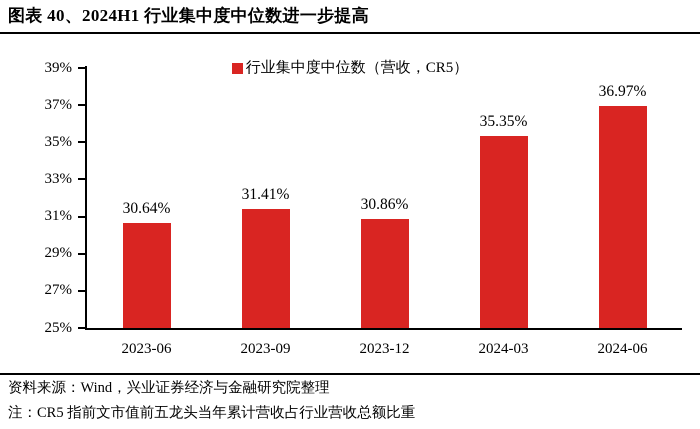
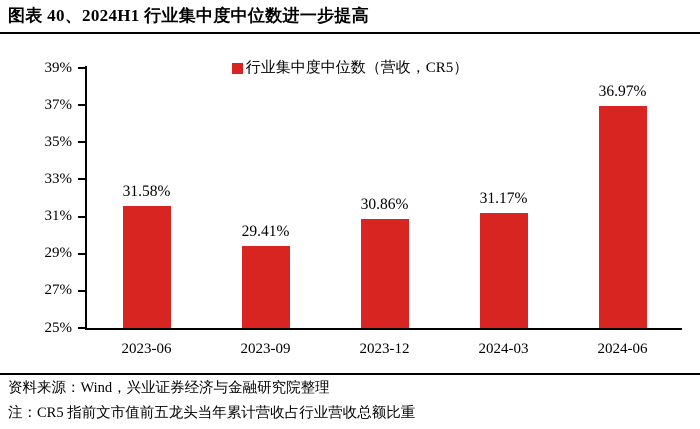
2023-06: 30.64% -> 31.58%
2023-09: 31.41% -> 29.41%
2024-03: 35.35% -> 31.17%
